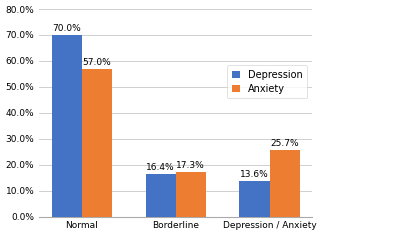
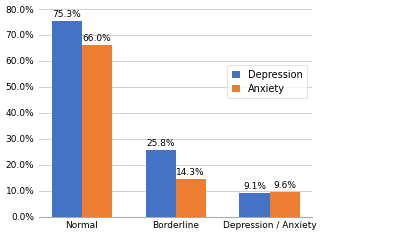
Depression/Normal: 70.0% -> 75.3%
Anxiety/Normal: 57.0% -> 66.0%
Depression/Borderline: 16.4% -> 25.8%
Anxiety/Borderline: 17.3% -> 14.3%
Depression/Depression / Anxiety: 13.6% -> 9.1%
Anxiety/Depression / Anxiety: 25.7% -> 9.6%
